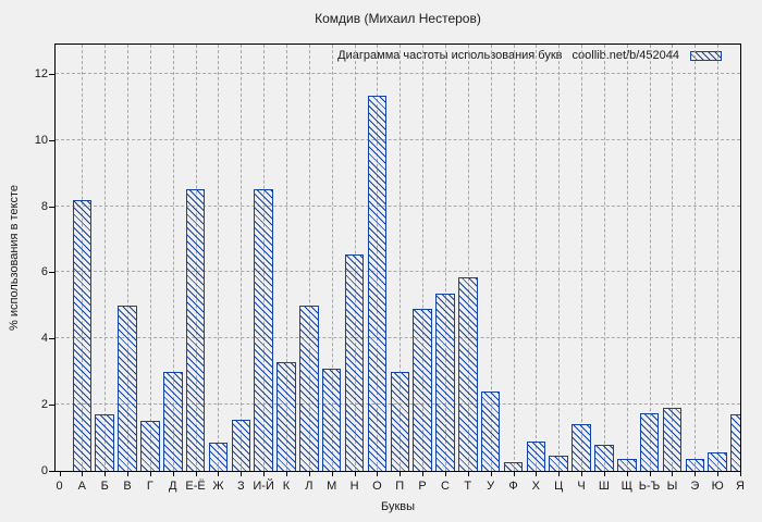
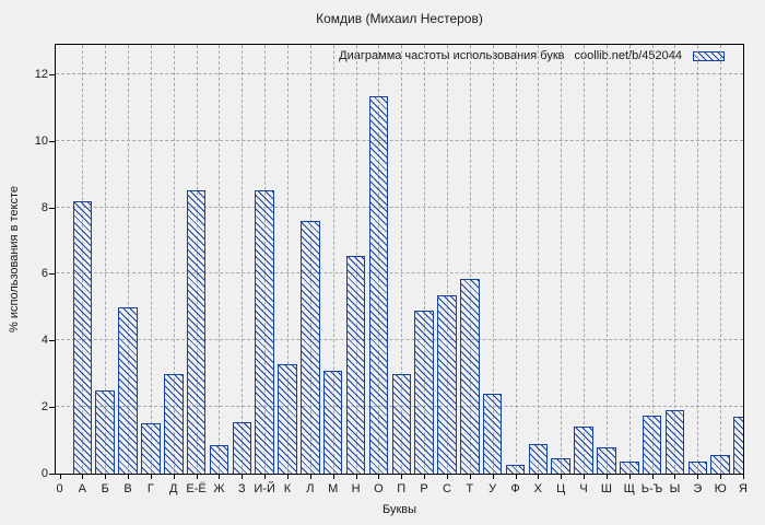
Б: 1.7 -> 2.5
Л: 5.0 -> 7.6
